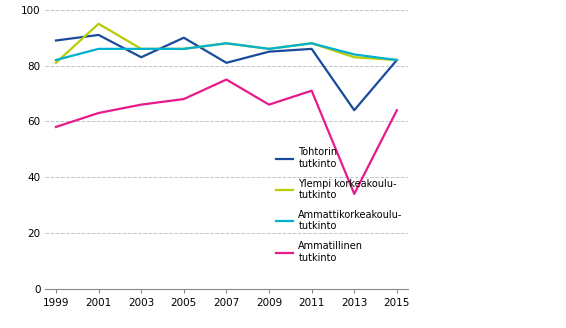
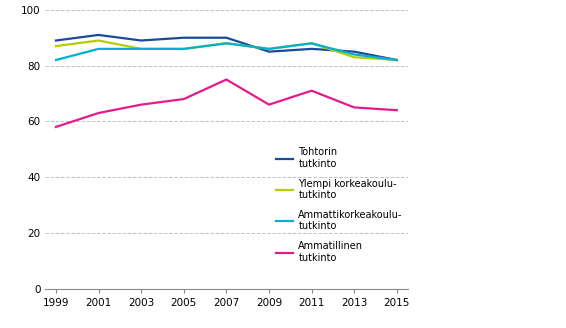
Ylempi korkeakoulu- tutkinto/1999: 81 -> 87
Ylempi korkeakoulu- tutkinto/2001: 95 -> 89
Tohtorin tutkinto/2003: 83 -> 89
Tohtorin tutkinto/2007: 81 -> 90
Tohtorin tutkinto/2013: 64 -> 85
Ammatillinen tutkinto/2013: 34 -> 65
